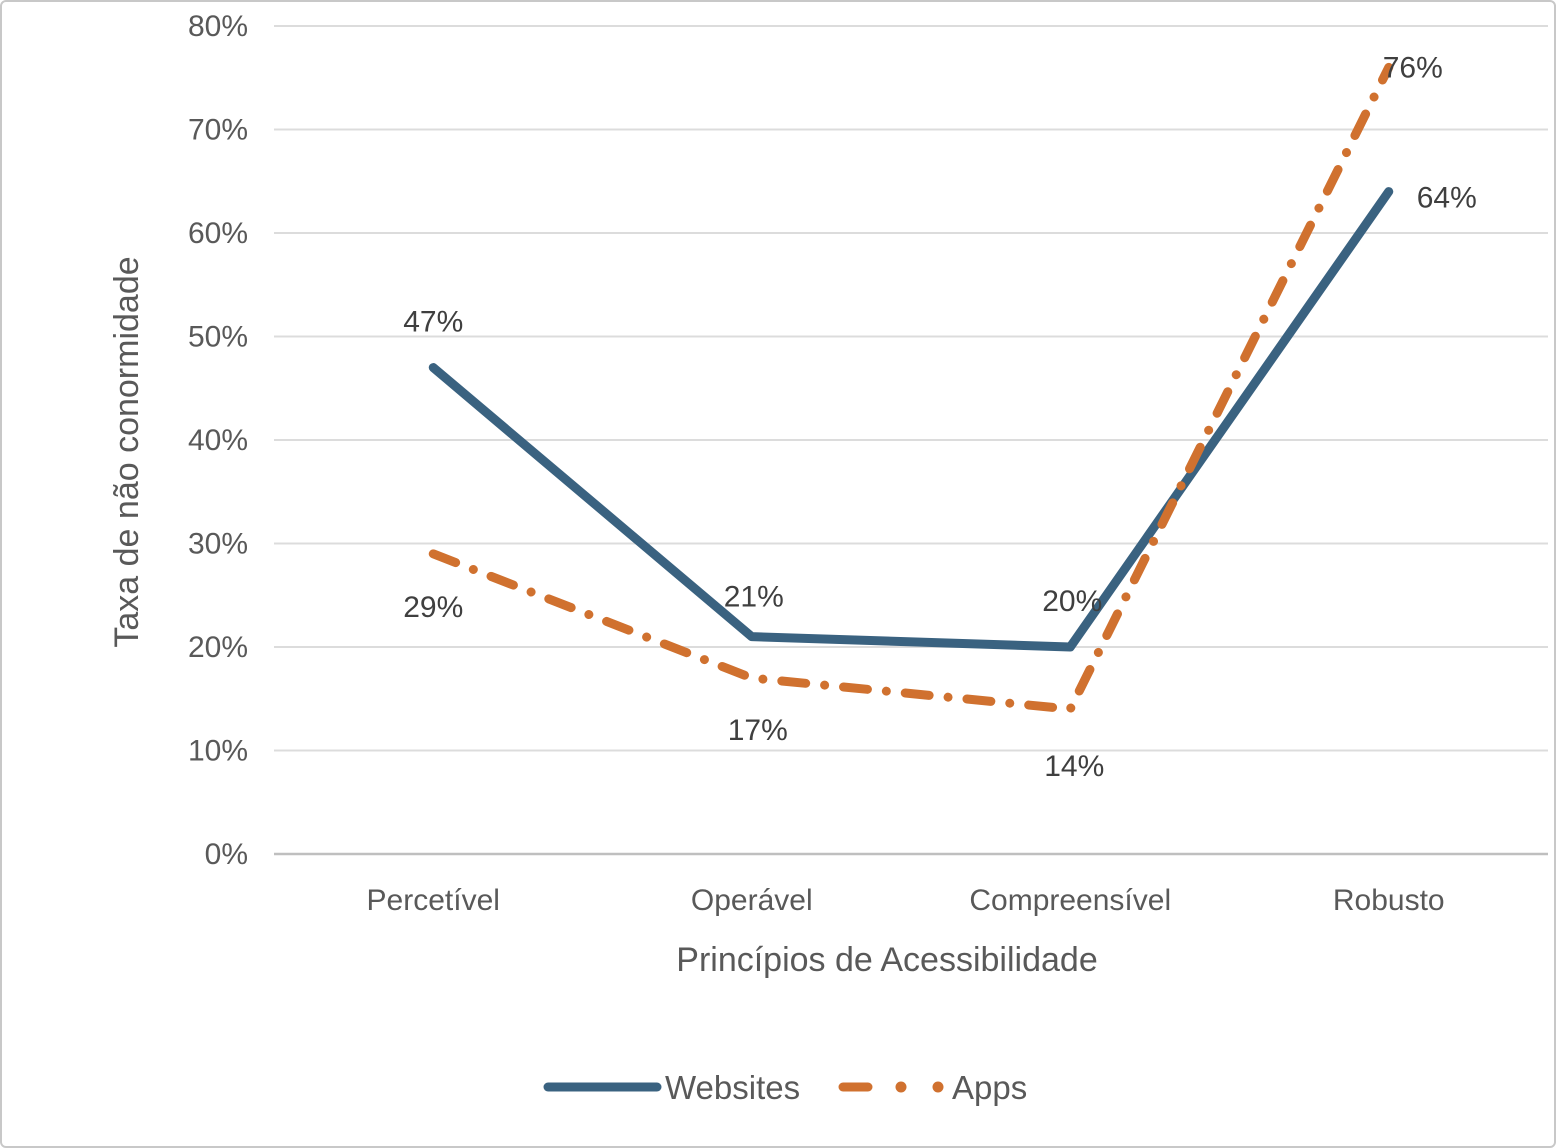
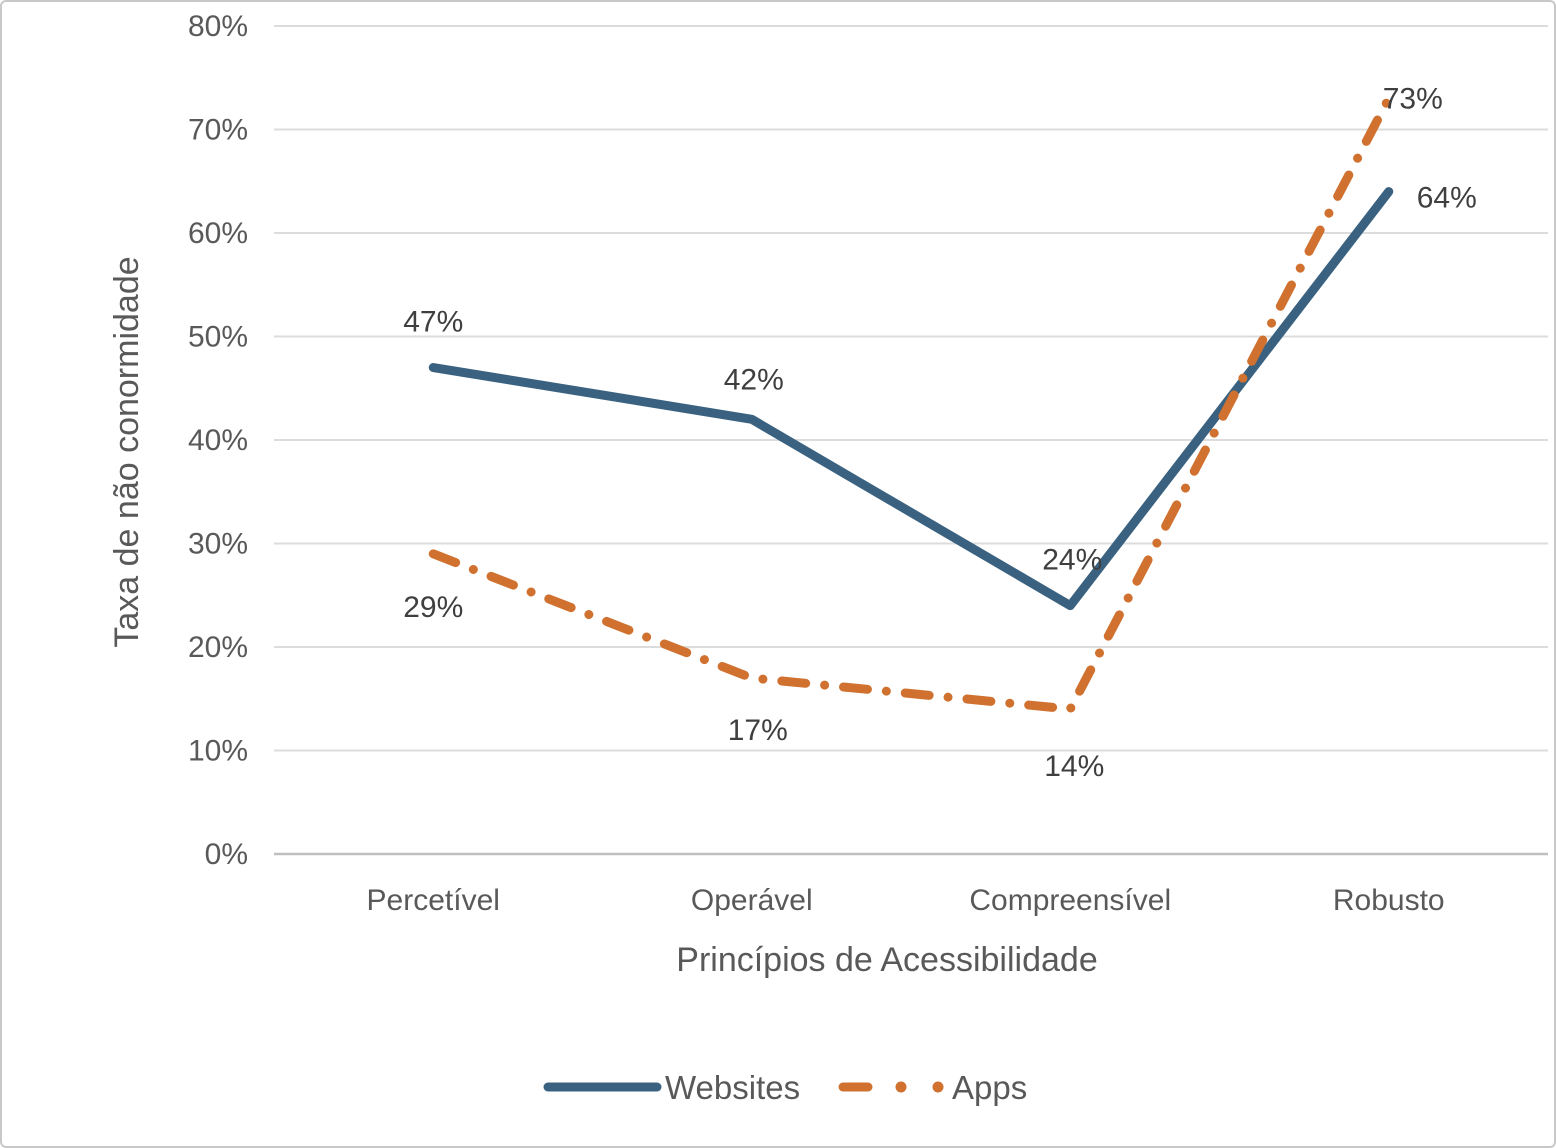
Websites/Operável: 21% -> 42%
Websites/Compreensível: 20% -> 24%
Apps/Robusto: 76% -> 73%
